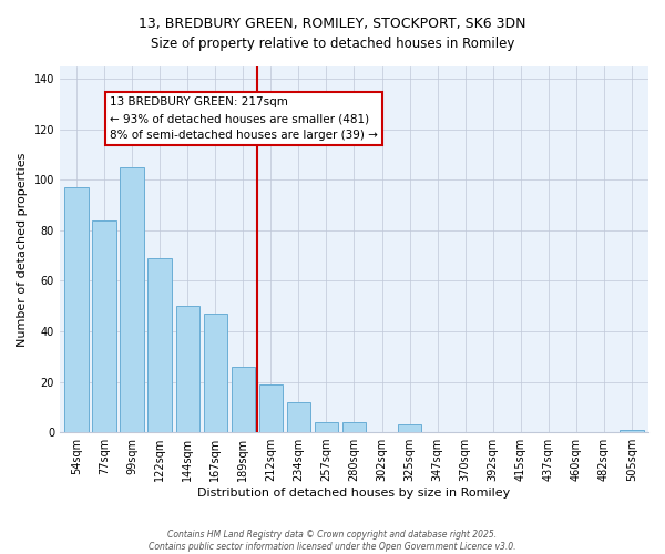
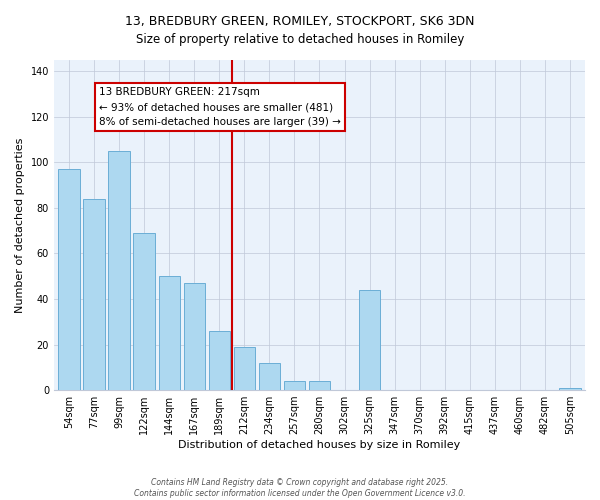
325sqm: 3 -> 44
